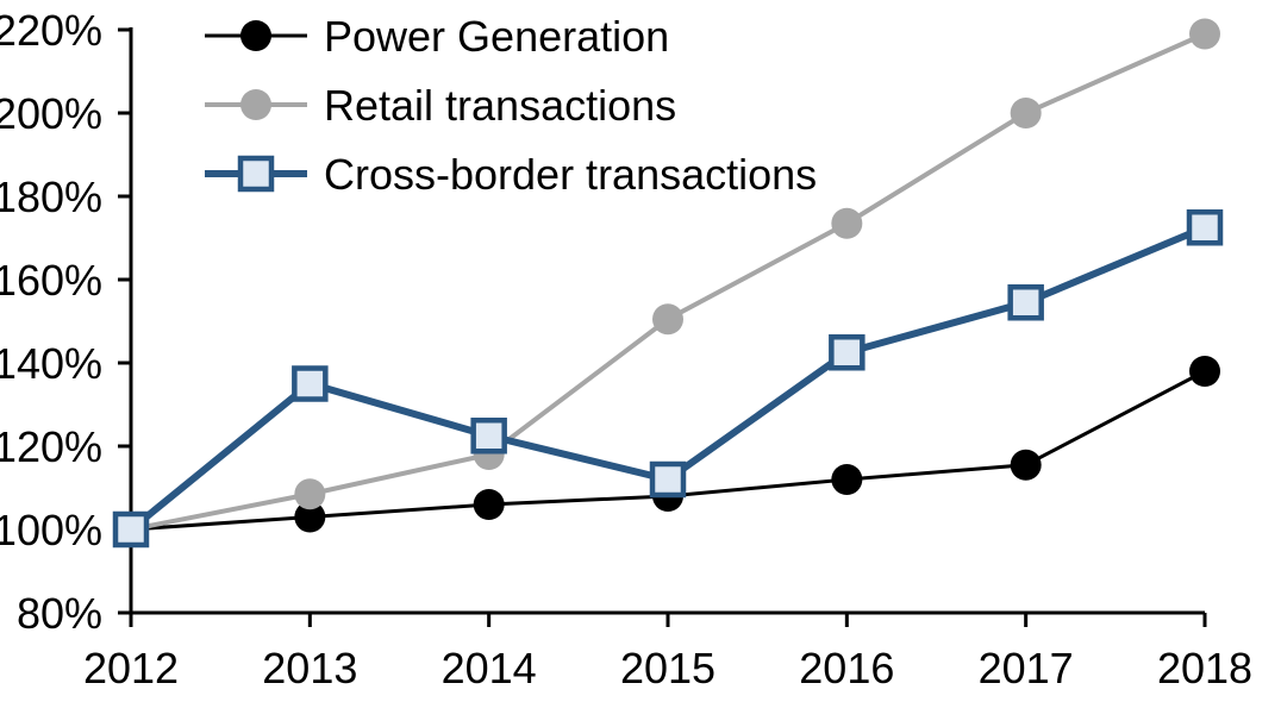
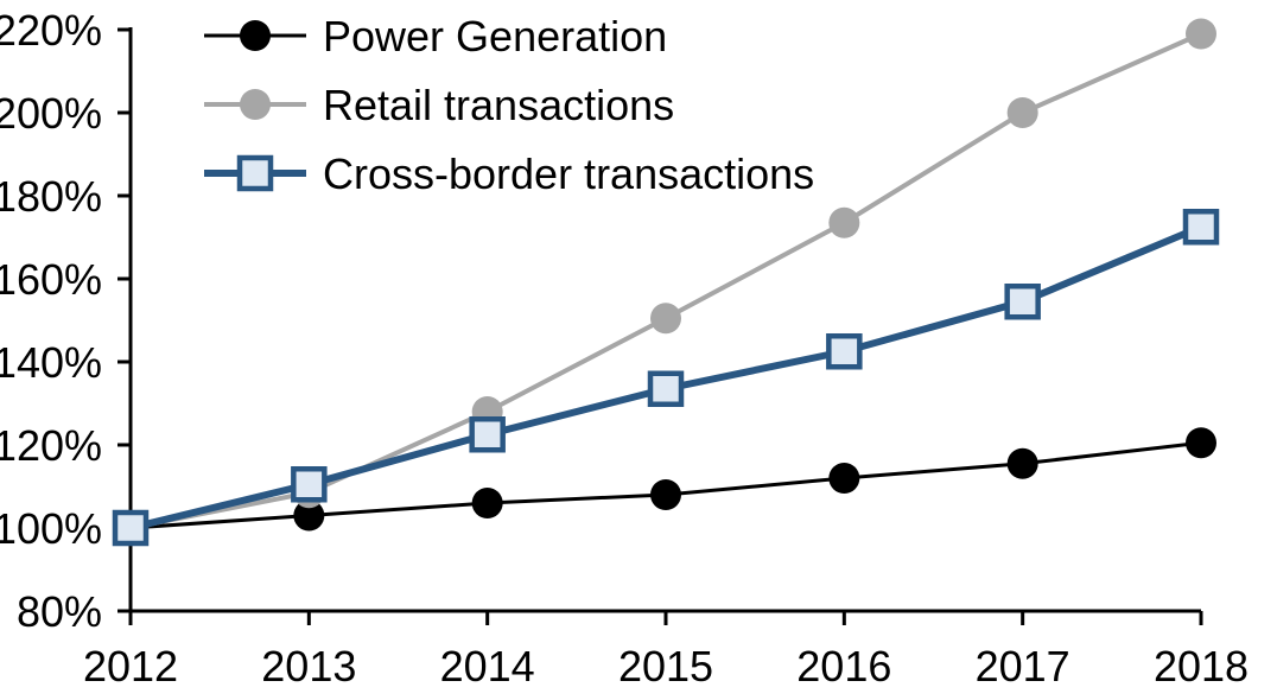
Cross-border transactions/2013: 135% -> 110%
Retail transactions/2014: 118% -> 128%
Cross-border transactions/2015: 112% -> 134%
Power Generation/2018: 138% -> 120%
